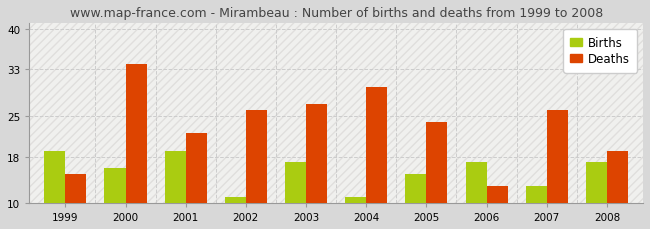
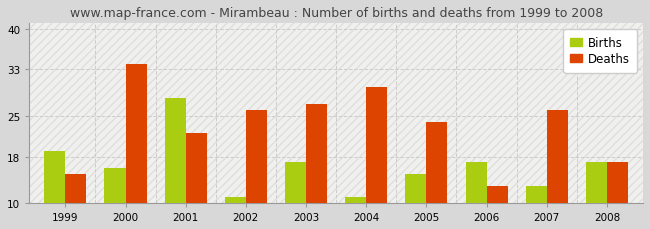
Births/2001: 19 -> 28
Deaths/2008: 19 -> 17
